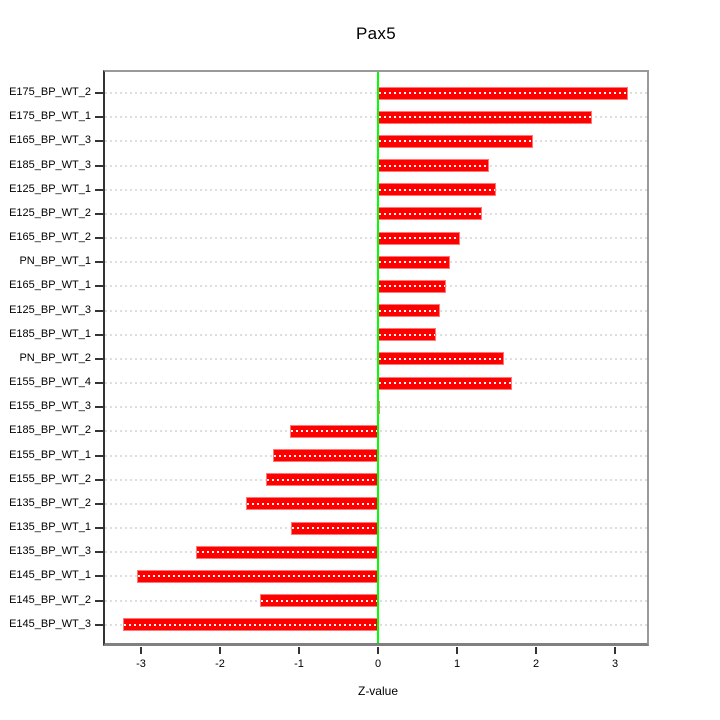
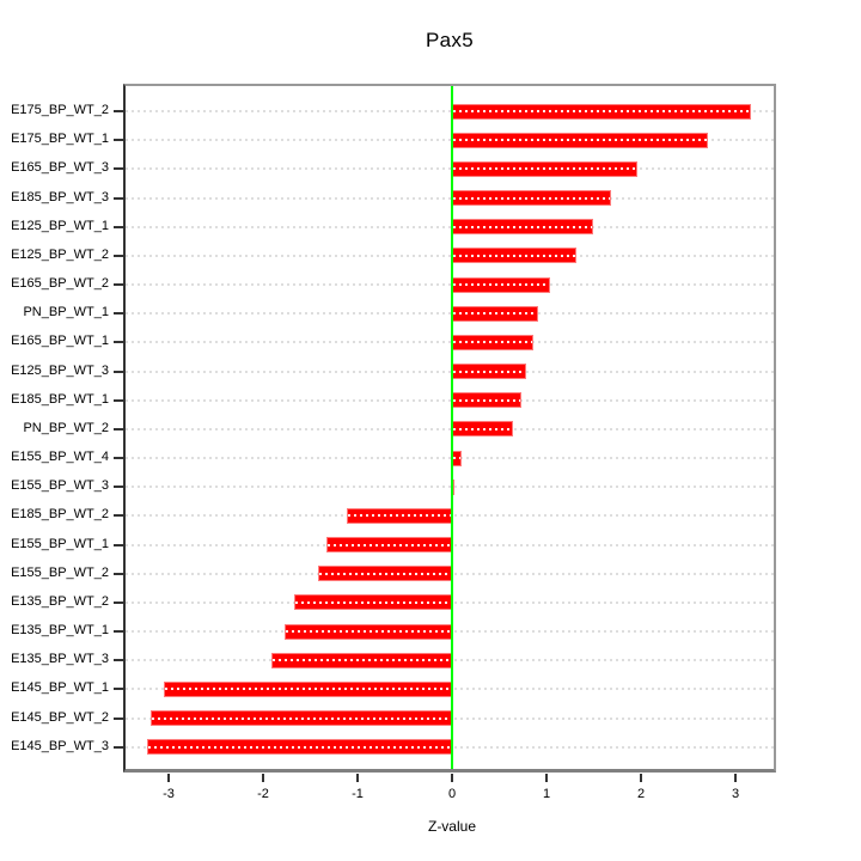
E185_BP_WT_3: 1.4 -> 1.7
PN_BP_WT_2: 1.6 -> 0.6
E155_BP_WT_4: 1.7 -> 0.1
E135_BP_WT_1: -1.1 -> -1.8
E135_BP_WT_3: -2.3 -> -1.9
E145_BP_WT_2: -1.5 -> -3.2
